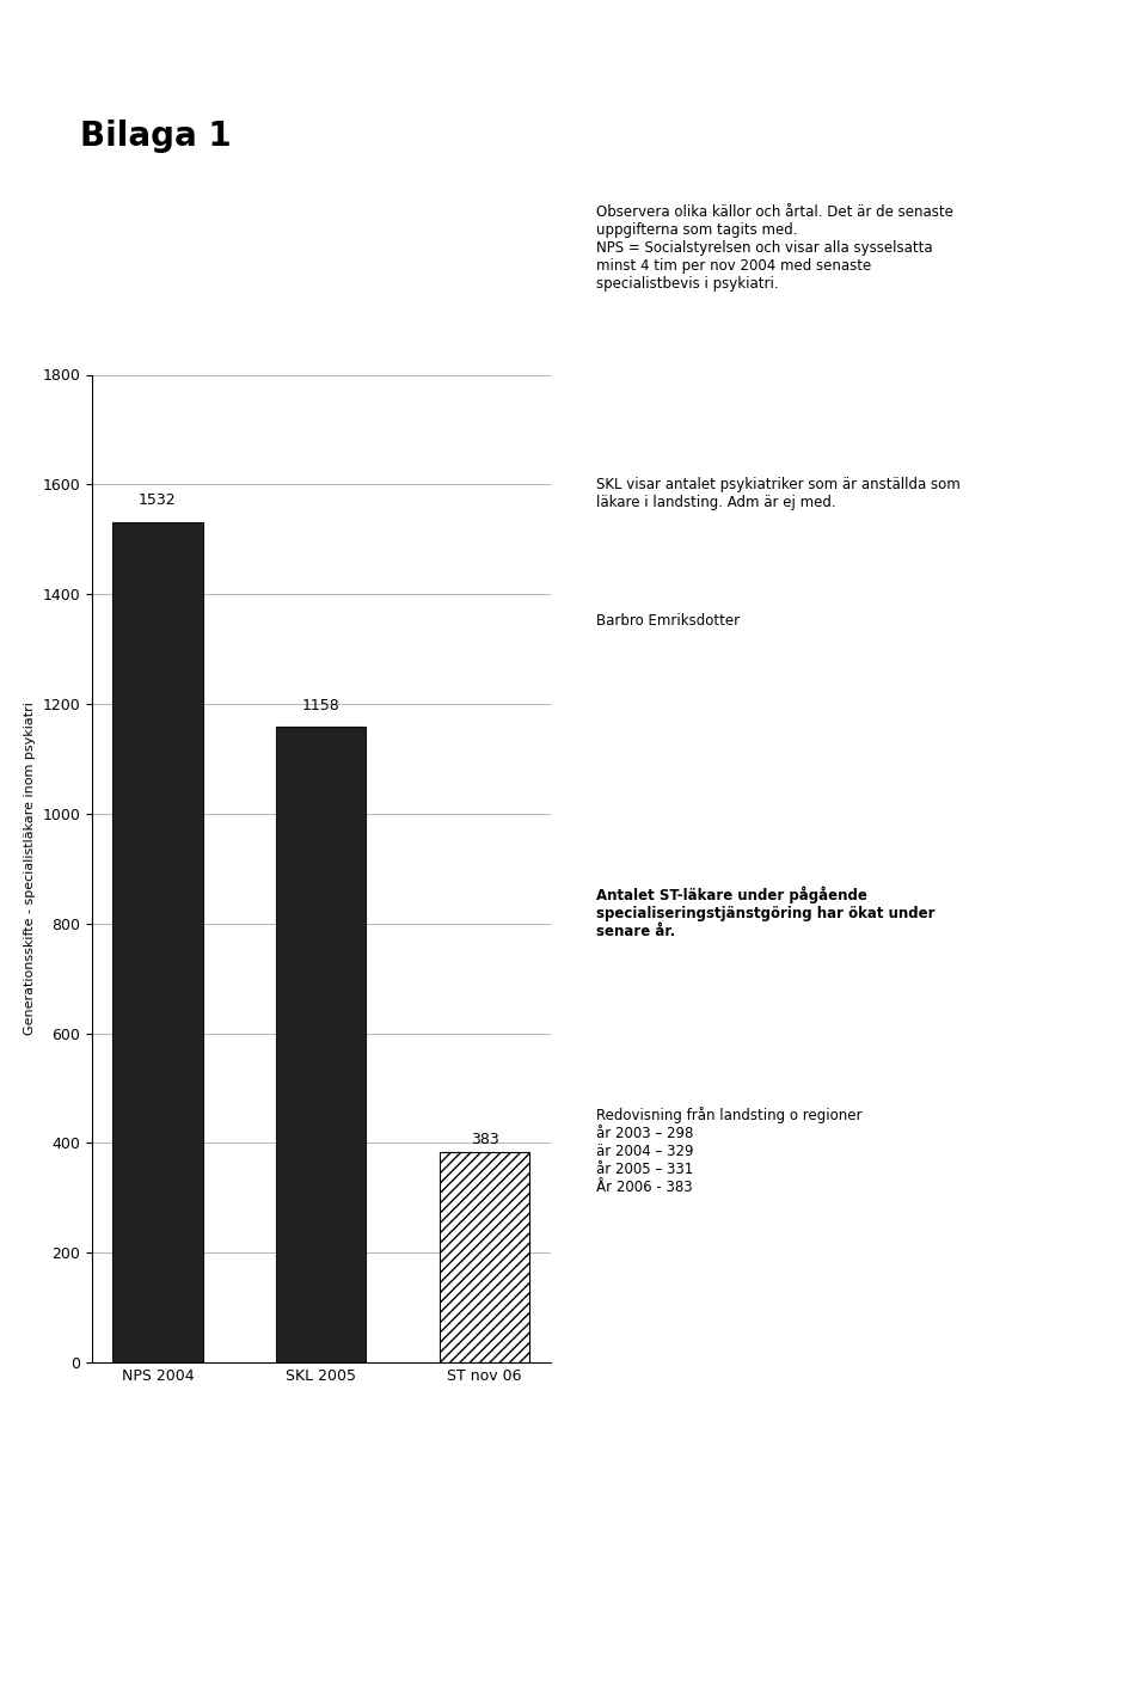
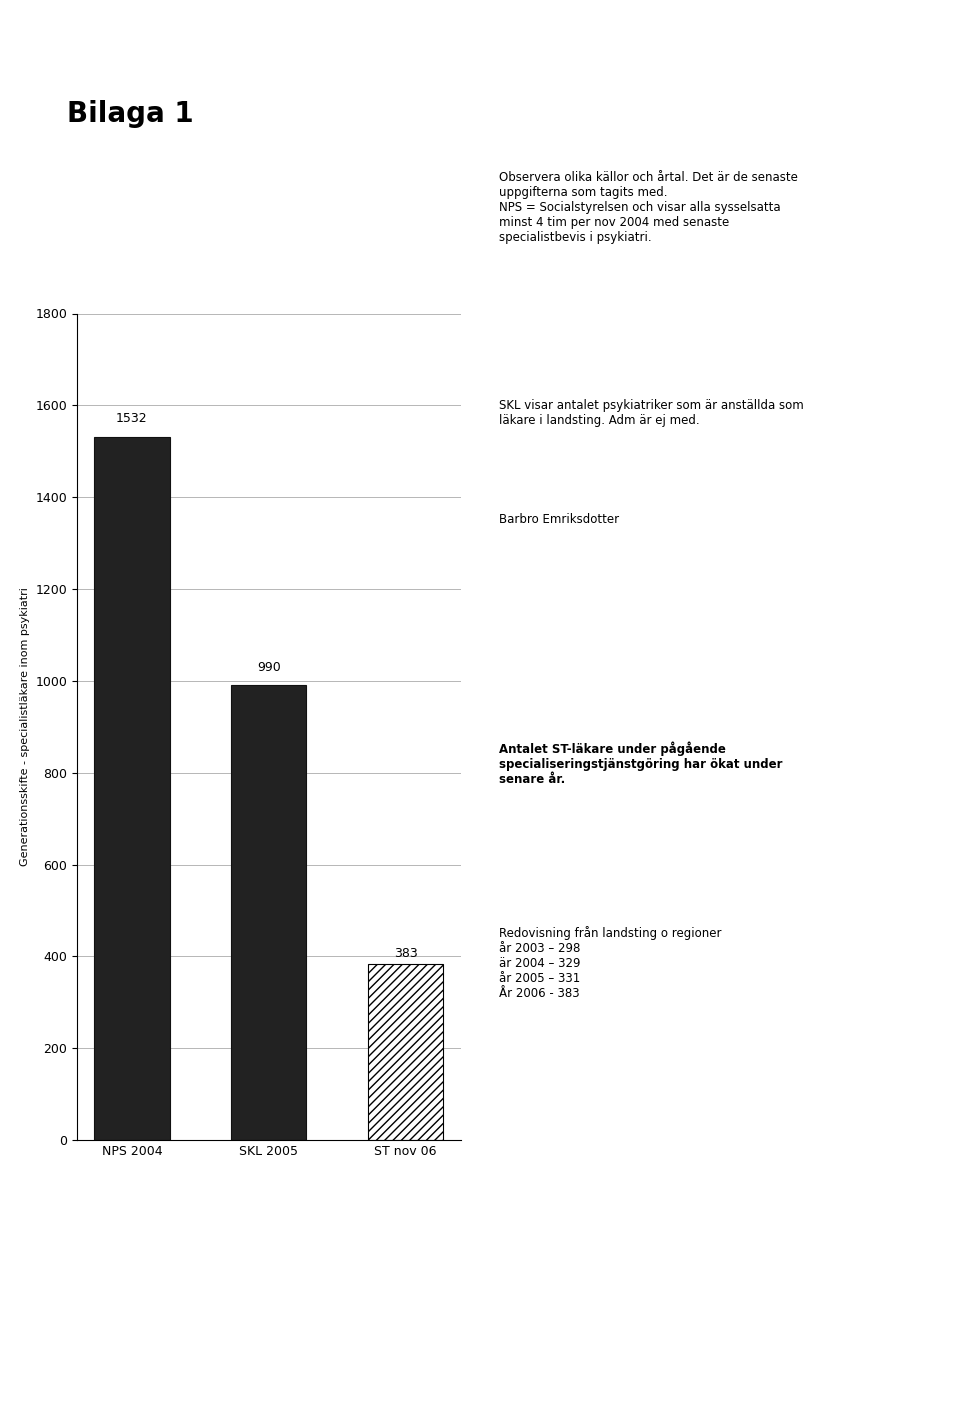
SKL 2005: 1158 -> 990
